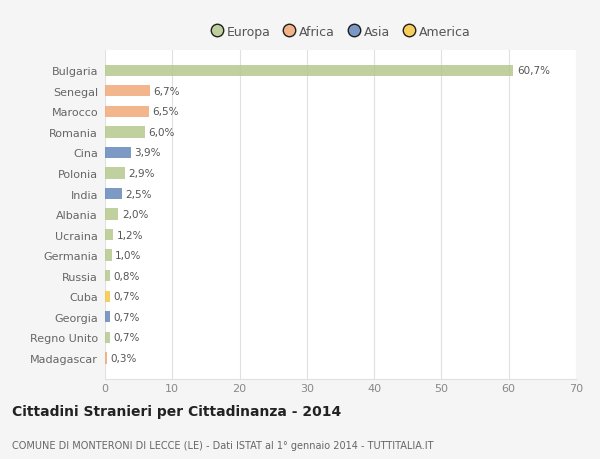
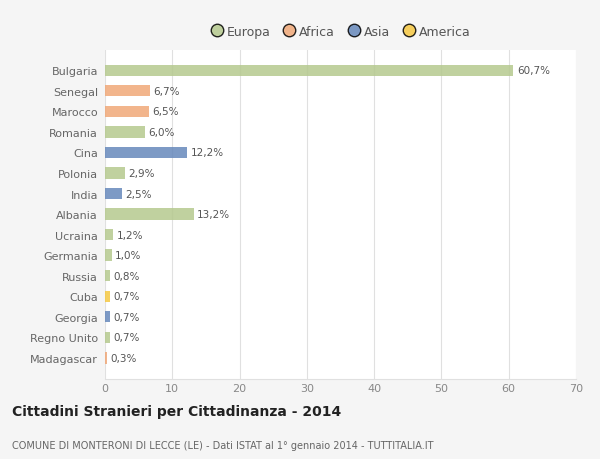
Cina: 3,9% -> 12,2%
Albania: 2,0% -> 13,2%
